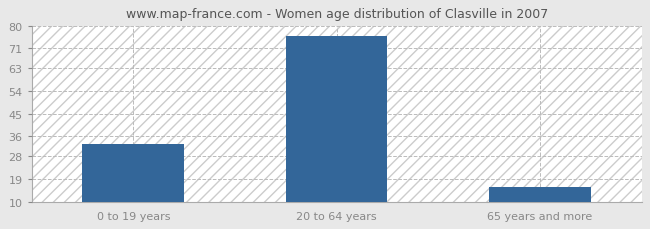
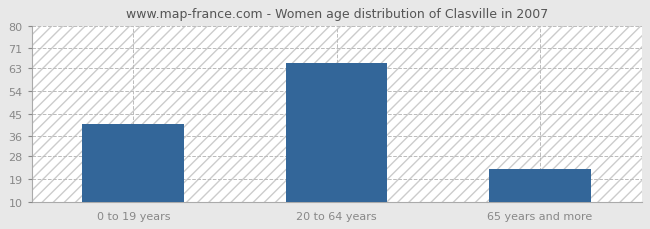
0 to 19 years: 33 -> 41
20 to 64 years: 76 -> 65
65 years and more: 16 -> 23
